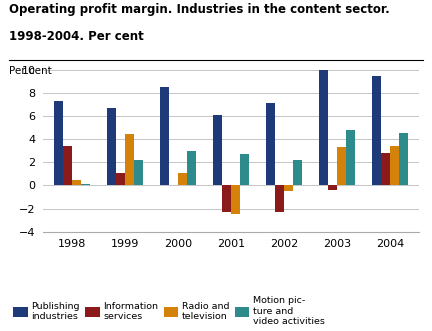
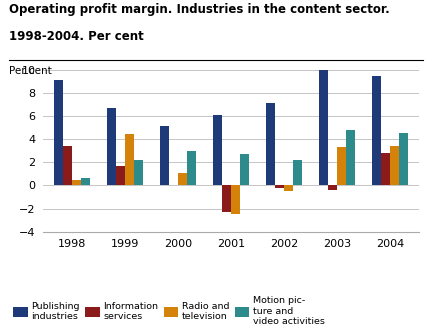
Publishing industries/1998: 7.3 -> 9.1
Motion pic- ture and video activities/1998: 0.1 -> 0.6
Information services/1999: 1.1 -> 1.7
Publishing industries/2000: 8.5 -> 5.1
Information services/2002: -2.3 -> -0.2
